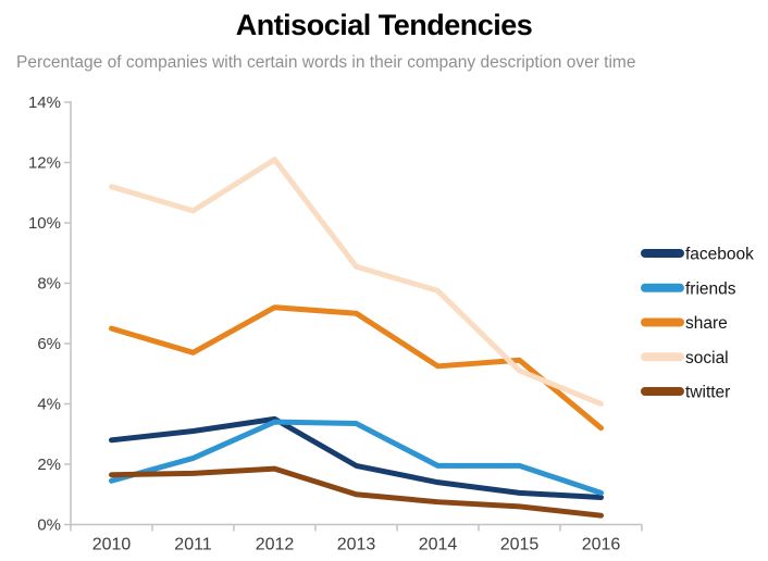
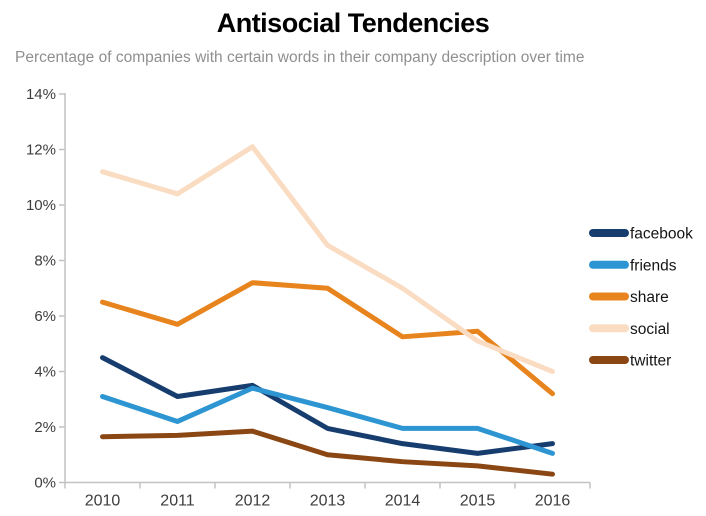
facebook/2010: 2.8% -> 4.5%
friends/2010: 1.4% -> 3.1%
friends/2013: 3.4% -> 2.7%
social/2014: 7.8% -> 7.0%
facebook/2016: 0.9% -> 1.4%
